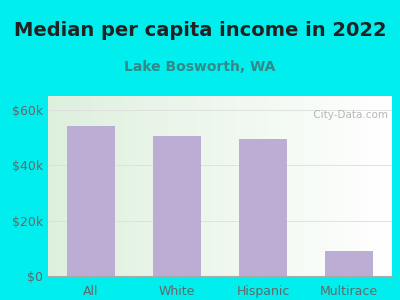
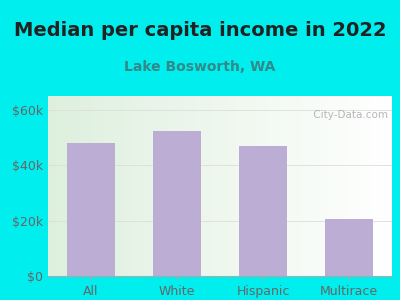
All: $54.0k -> $48.0k
White: $50.5k -> $52.5k
Hispanic: $49.5k -> $47.0k
Multirace: $9.0k -> $20.5k
